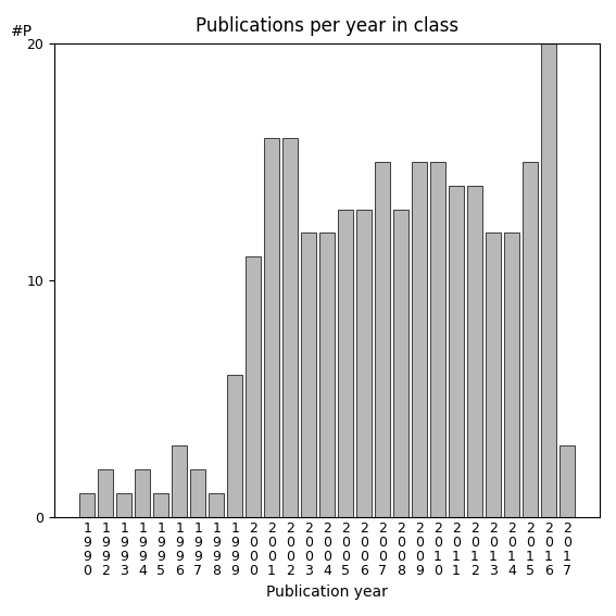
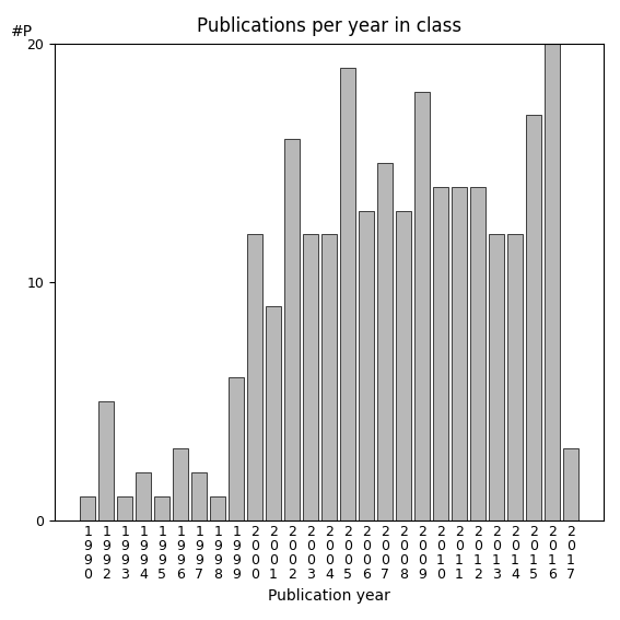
1 9 9 2: 2 -> 5
2 0 0 0: 11 -> 12
2 0 0 1: 16 -> 9
2 0 0 5: 13 -> 19
2 0 0 9: 15 -> 18
2 0 1 0: 15 -> 14
2 0 1 5: 15 -> 17
